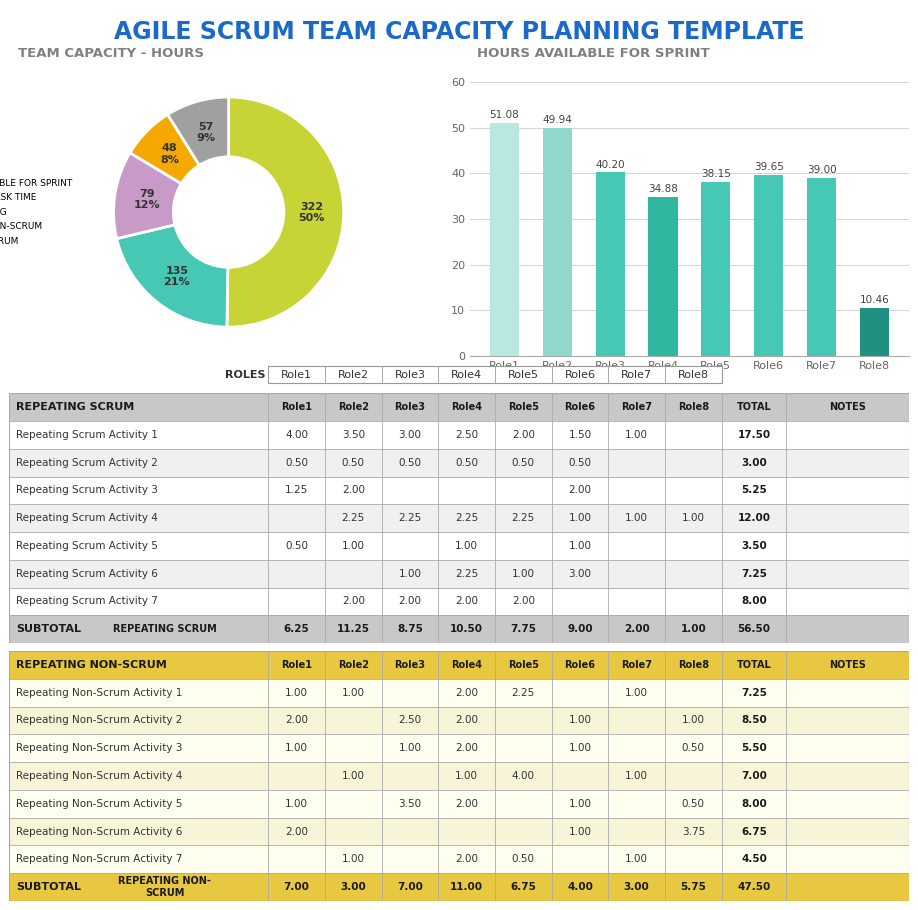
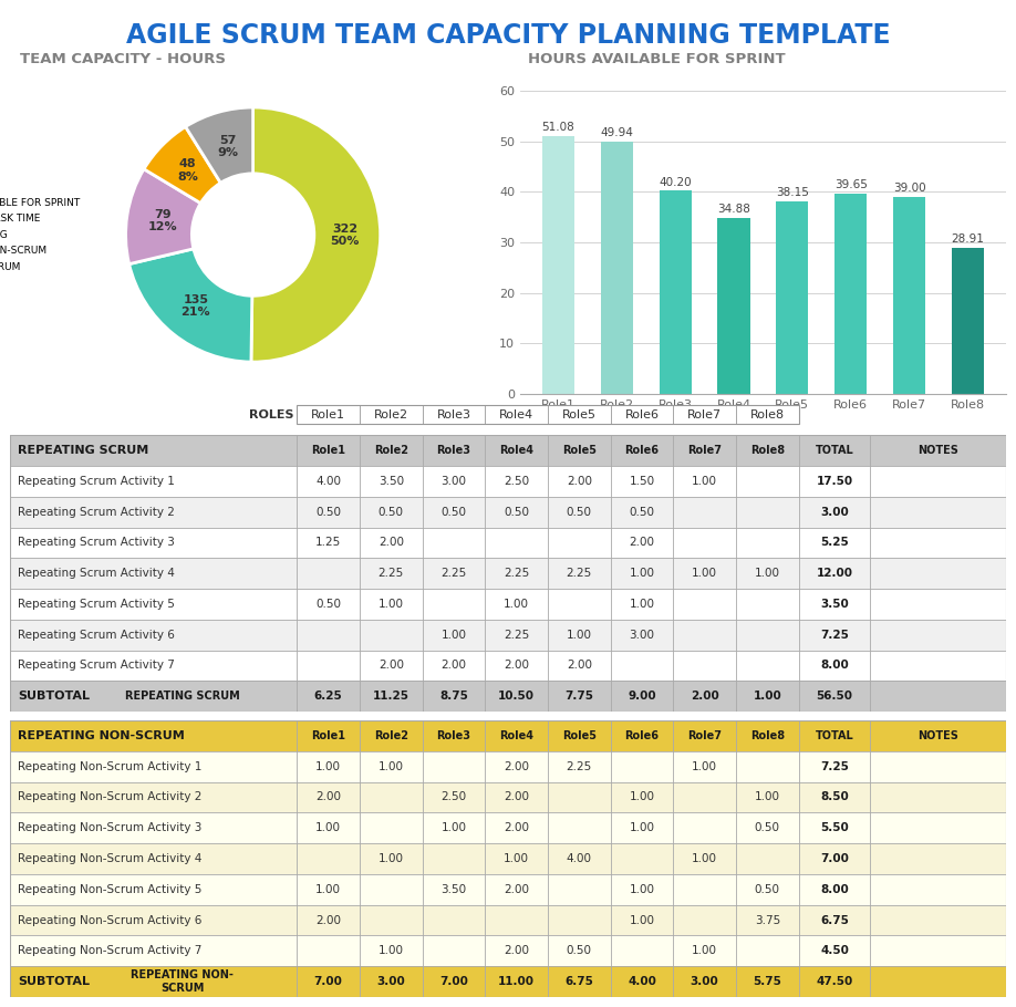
Role8: 10.46 -> 28.91
